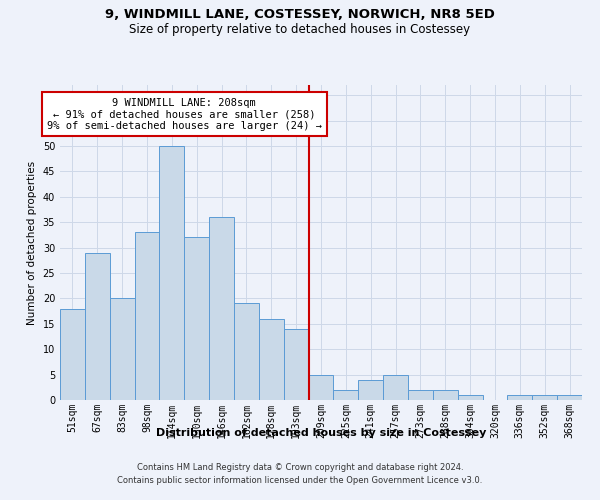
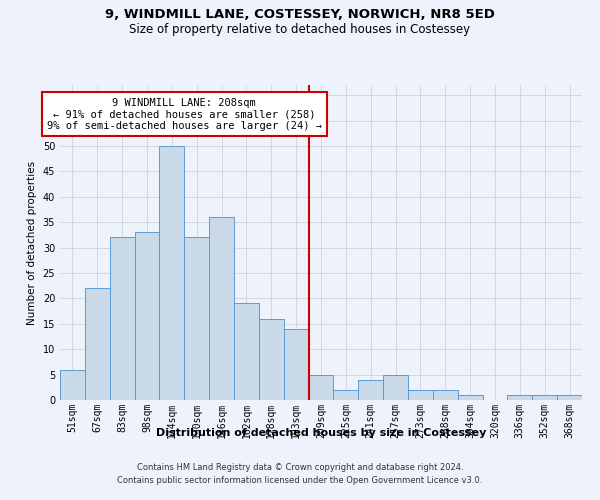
51sqm: 18 -> 6
67sqm: 29 -> 22
83sqm: 20 -> 32
